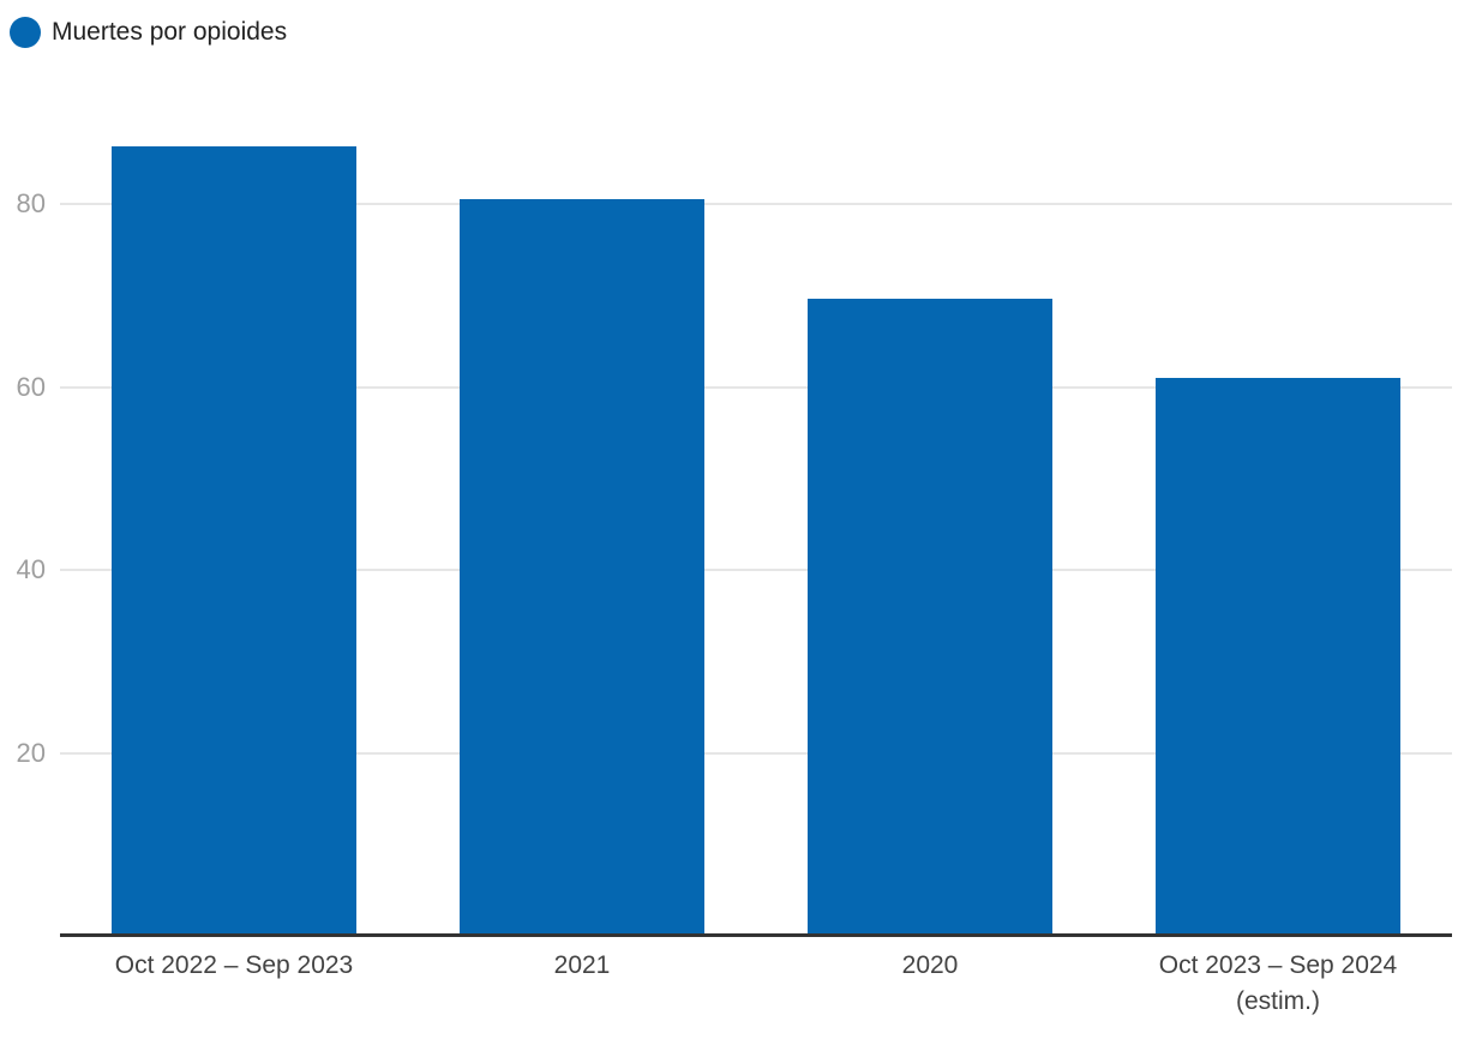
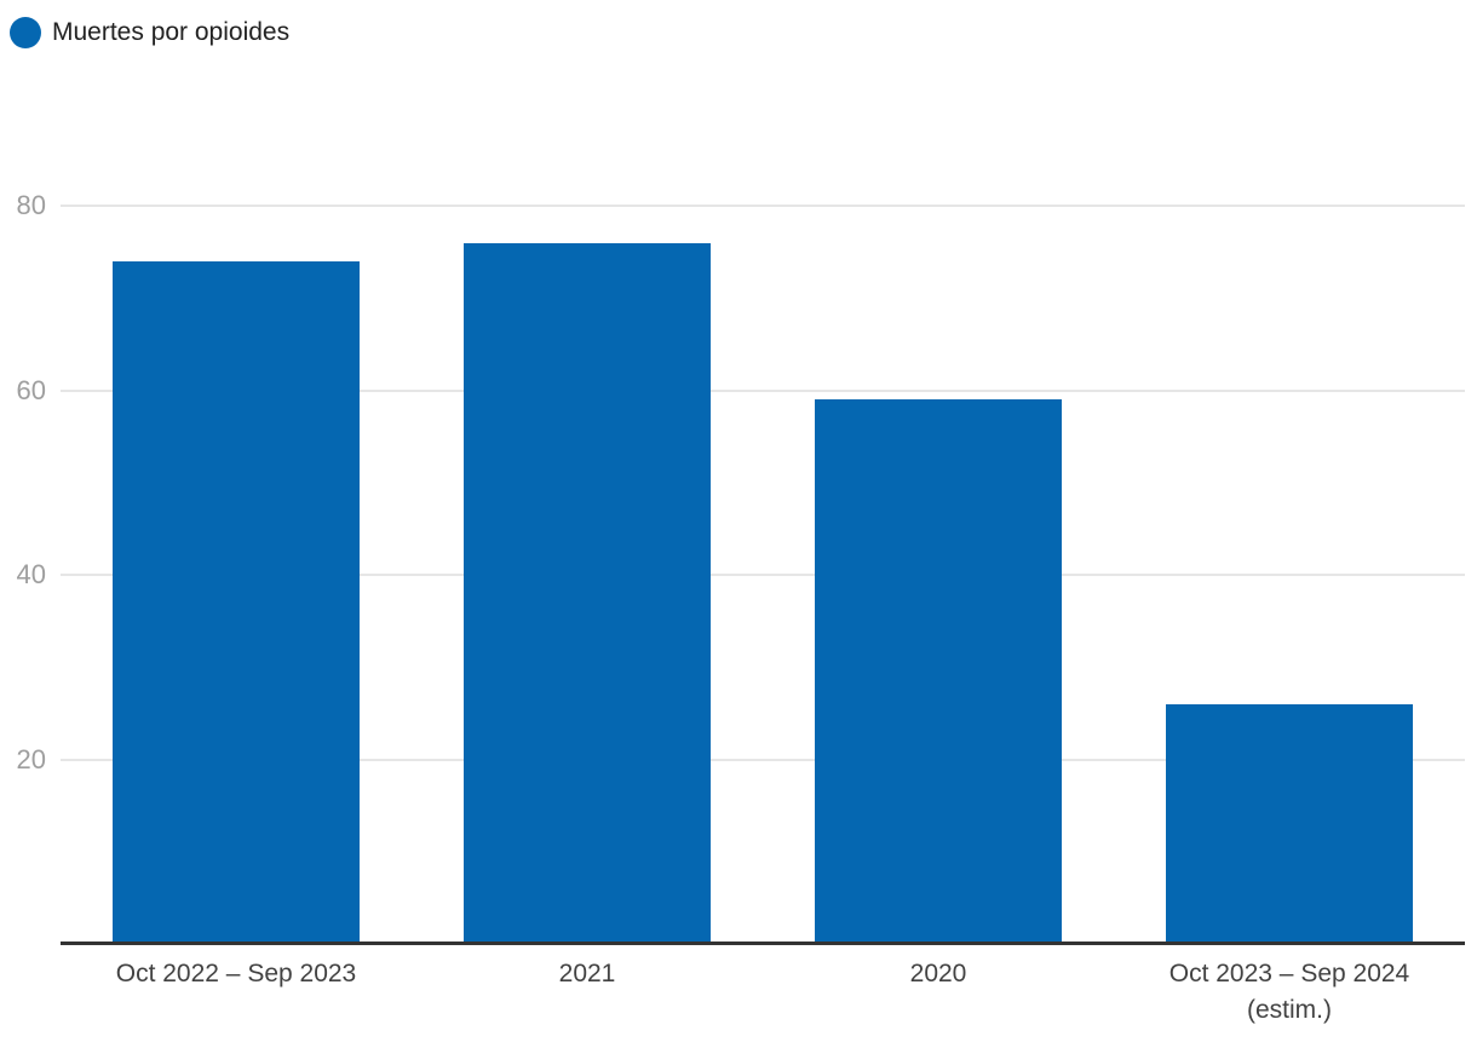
Oct 2022 – Sep 2023: 86 -> 74
2021: 80 -> 76
2020: 70 -> 59
Oct 2023 – Sep 2024 (estim.): 61 -> 26
